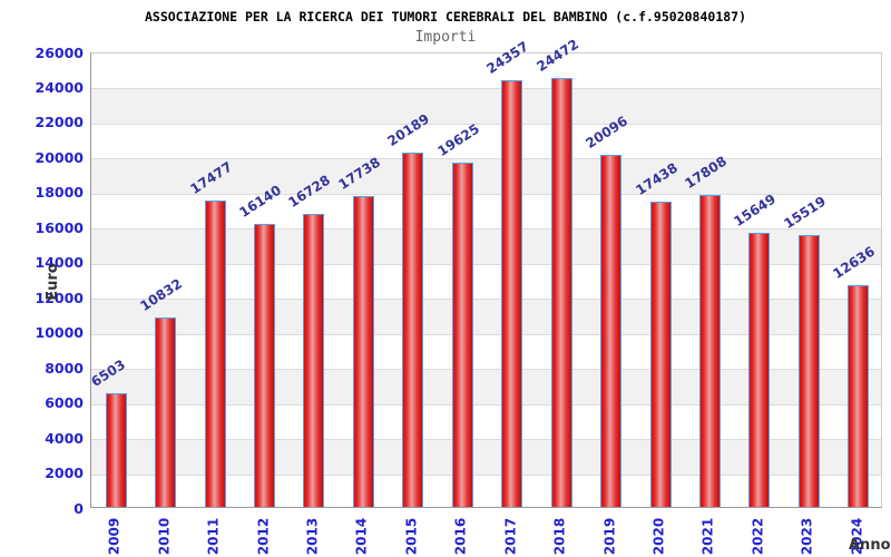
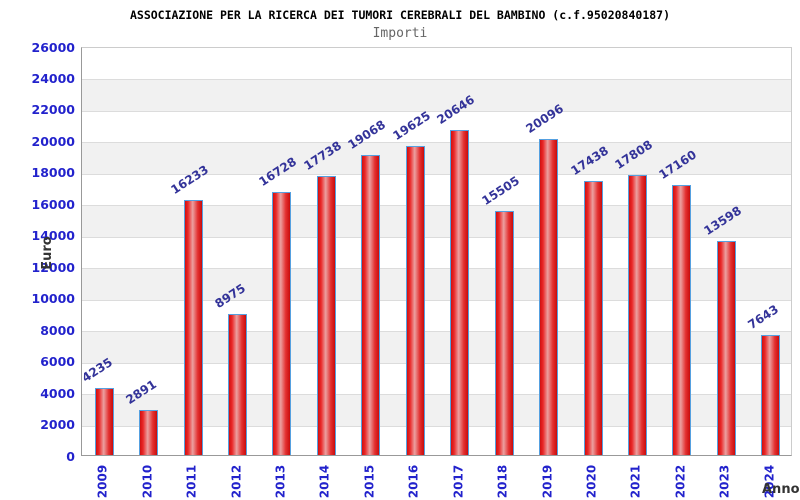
2009: 6503 -> 4235
2010: 10832 -> 2891
2011: 17477 -> 16233
2012: 16140 -> 8975
2015: 20189 -> 19068
2017: 24357 -> 20646
2018: 24472 -> 15505
2022: 15649 -> 17160
2023: 15519 -> 13598
2024: 12636 -> 7643
